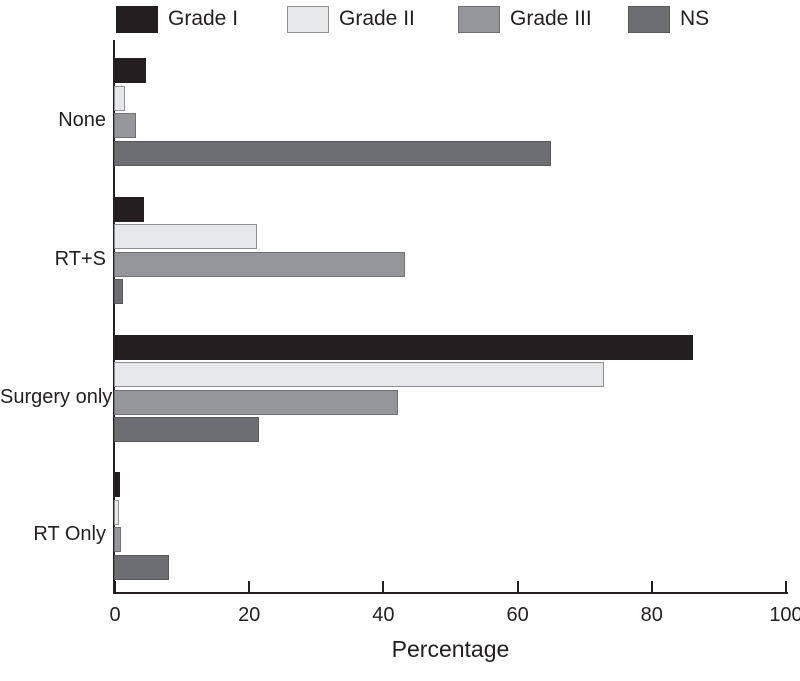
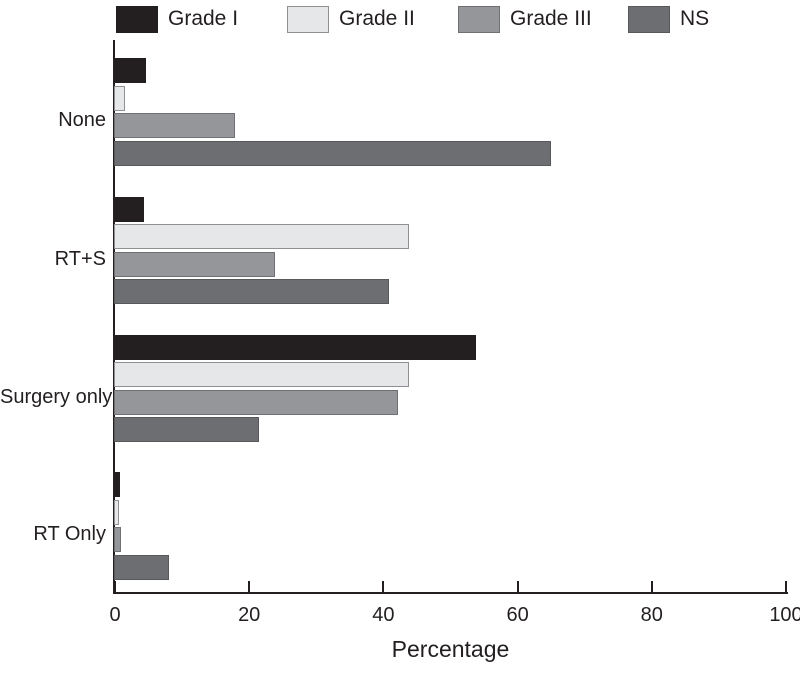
Grade III/None: 3 -> 18
Grade II/RT+S: 21 -> 44
Grade III/RT+S: 43 -> 24
NS/RT+S: 1 -> 41
Grade I/Surgery only: 86 -> 54
Grade II/Surgery only: 73 -> 44
